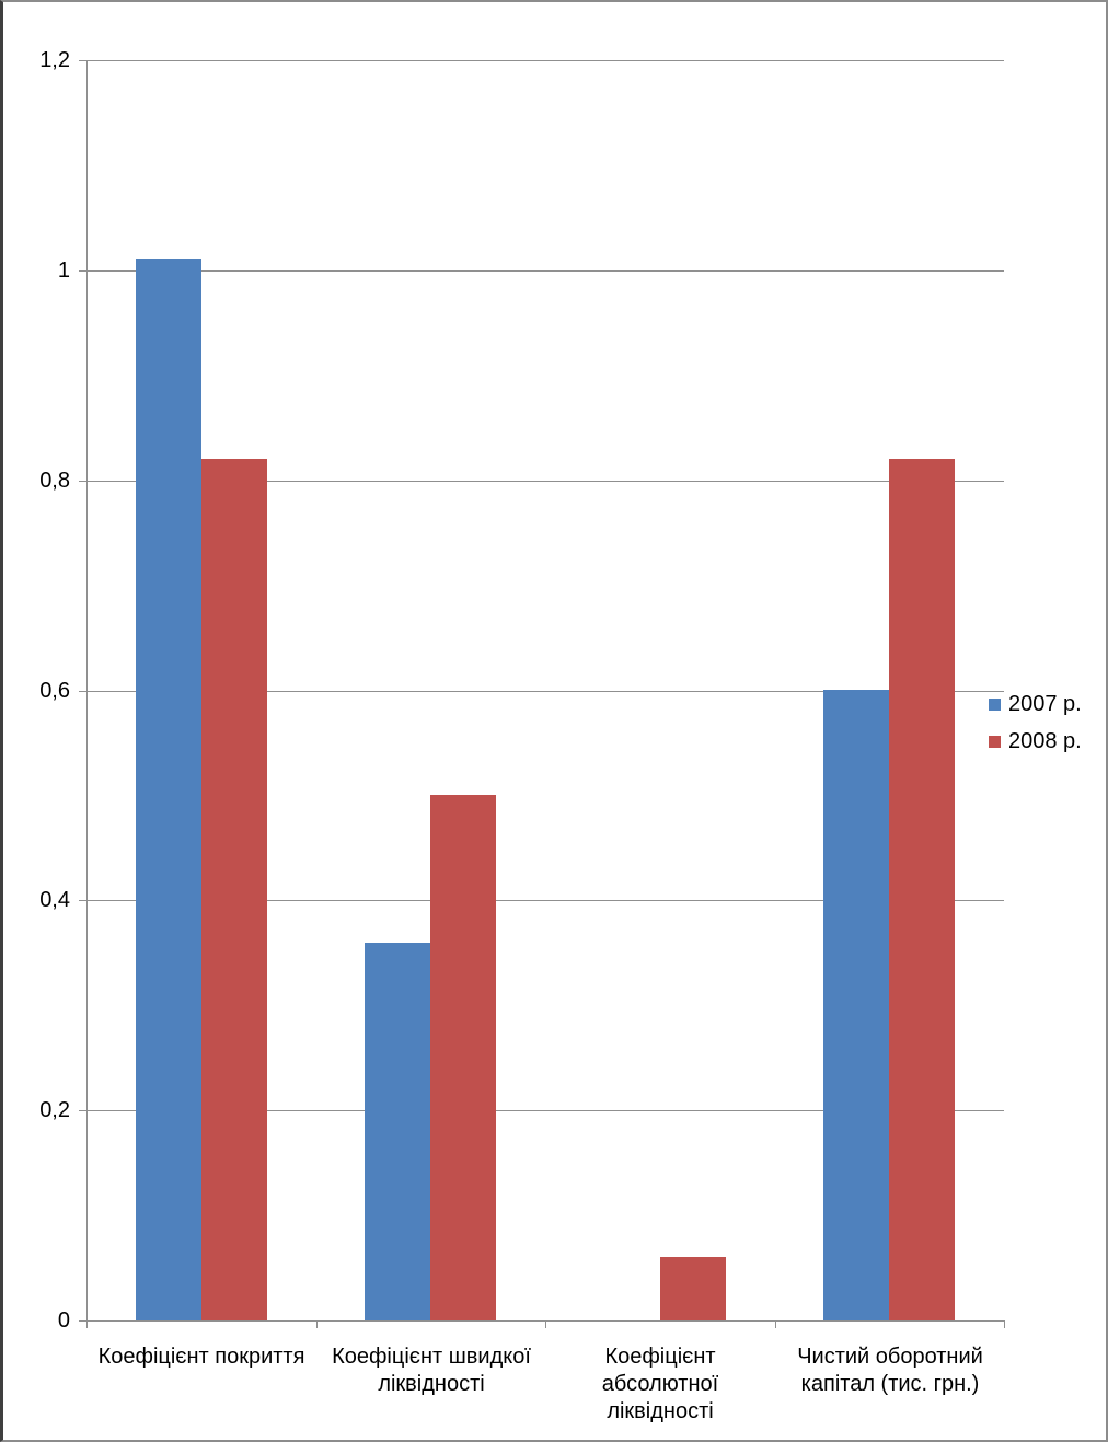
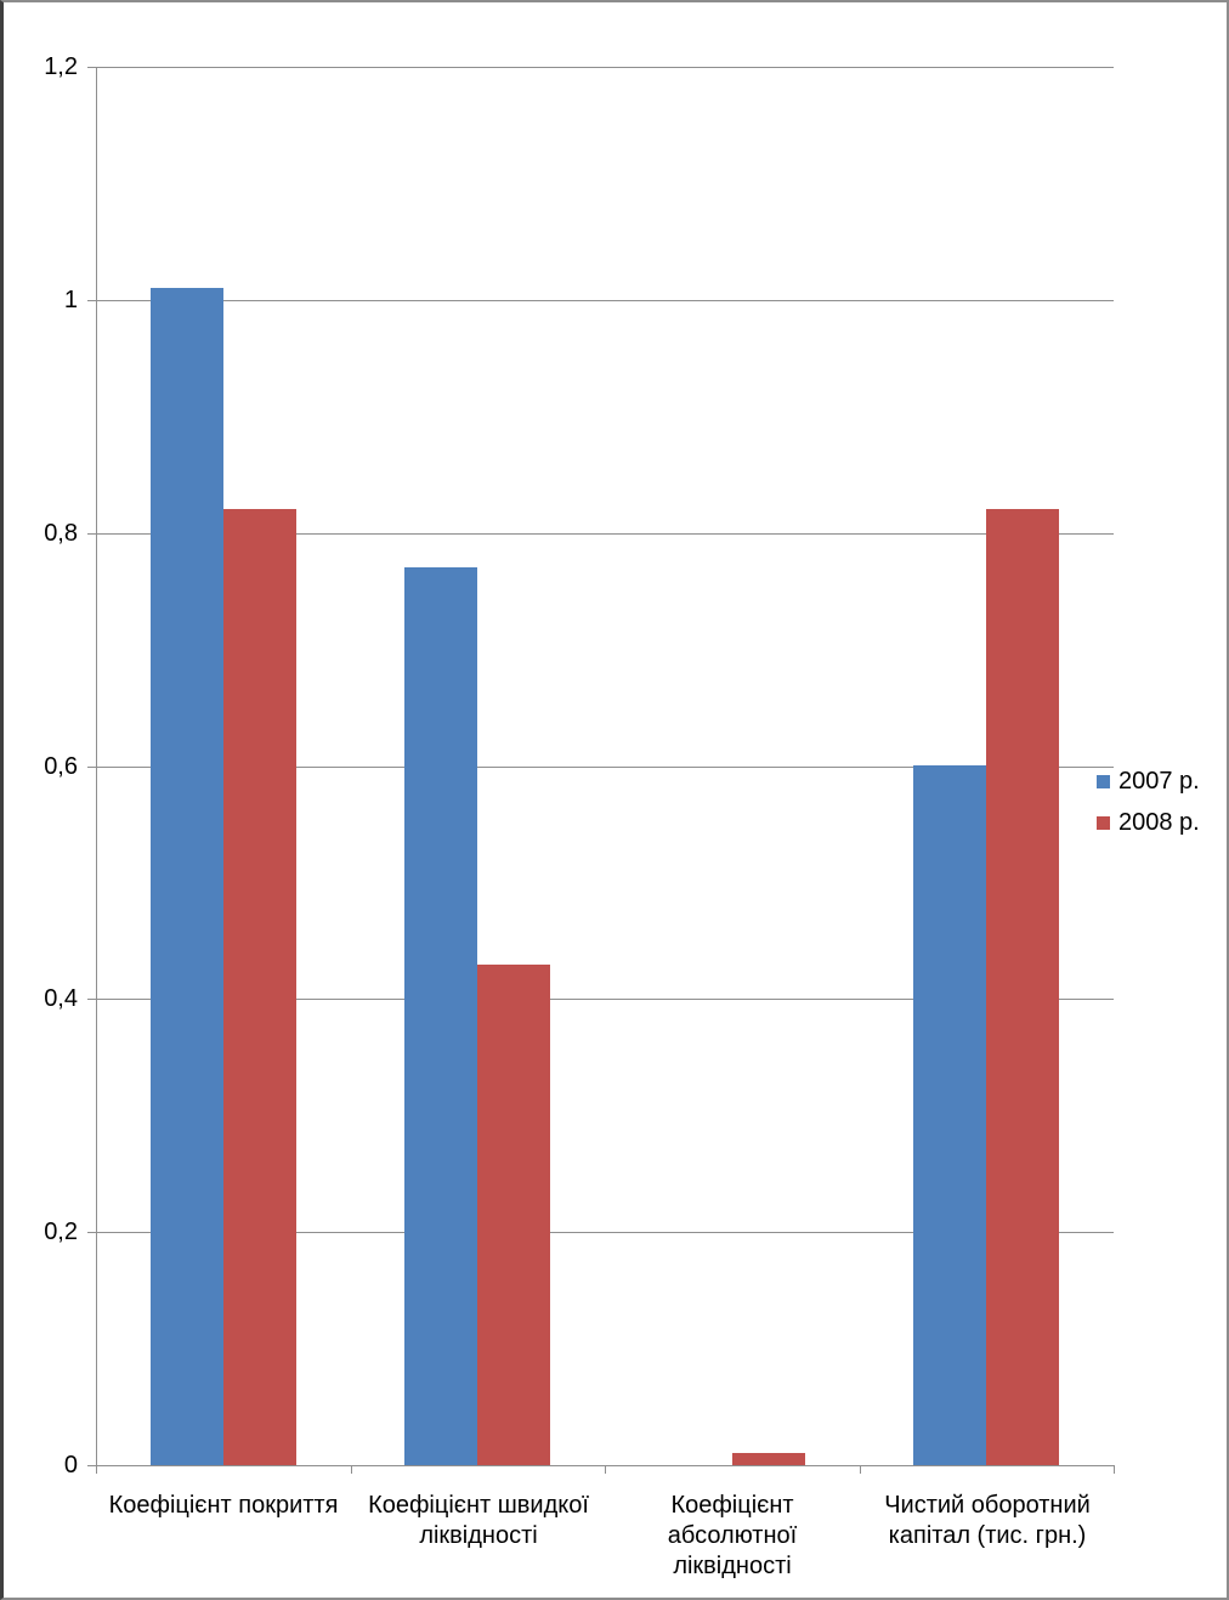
2007 р./Коефіцієнт швидкої ліквідності: 0,36 -> 0,77
2008 р./Коефіцієнт швидкої ліквідності: 0,50 -> 0,43
2008 р./Коефіцієнт абсолютної ліквідності: 0,06 -> 0,01
